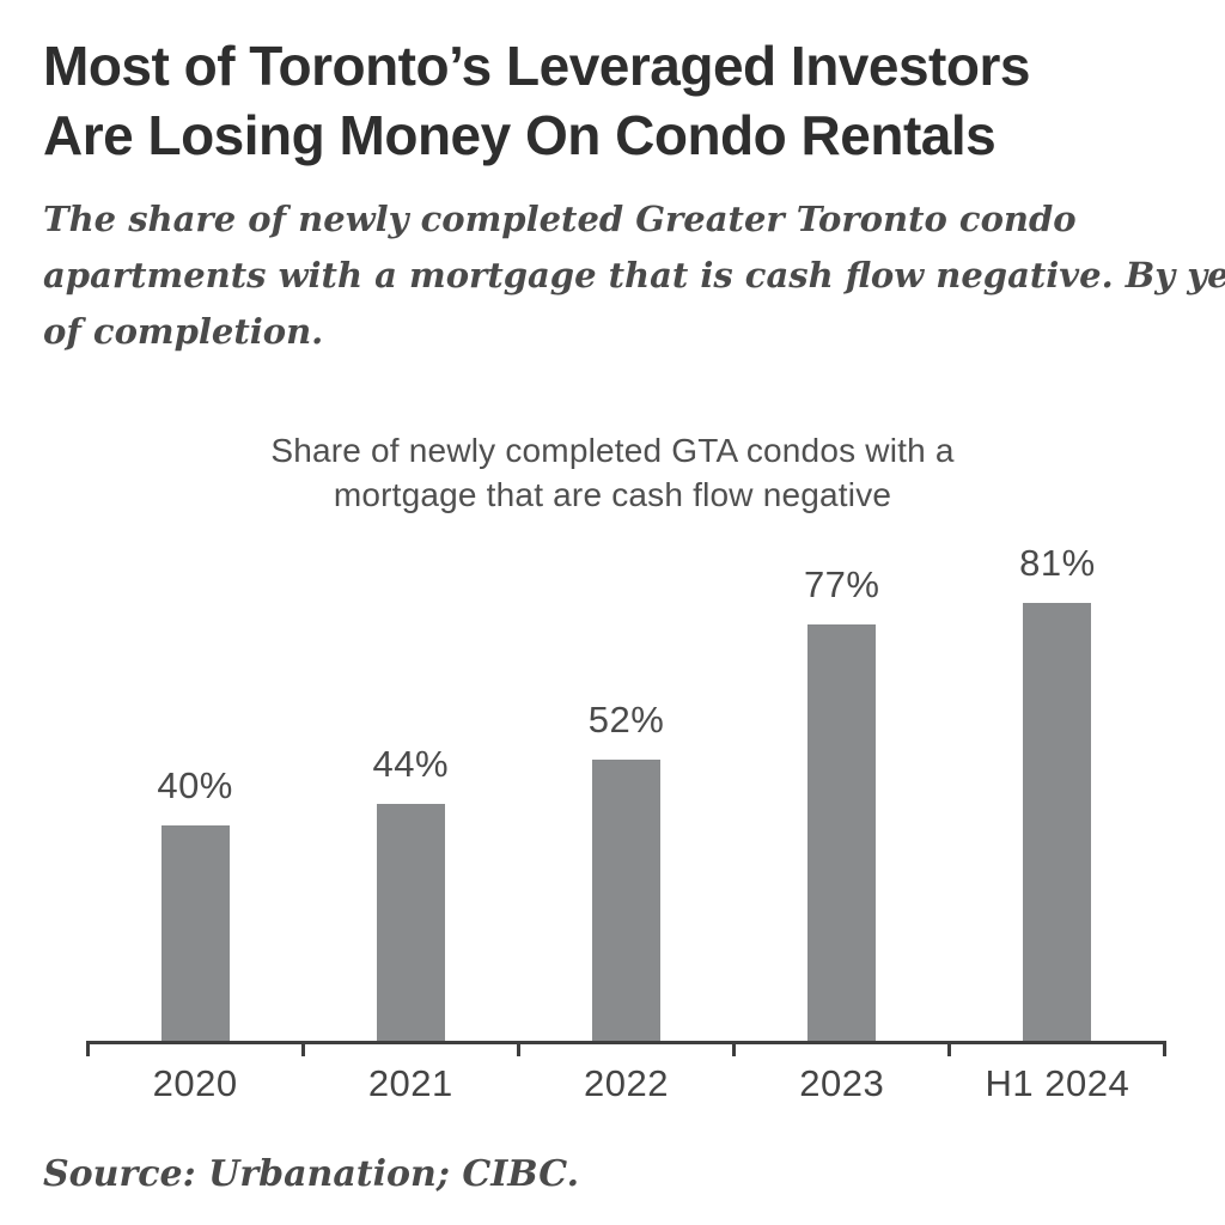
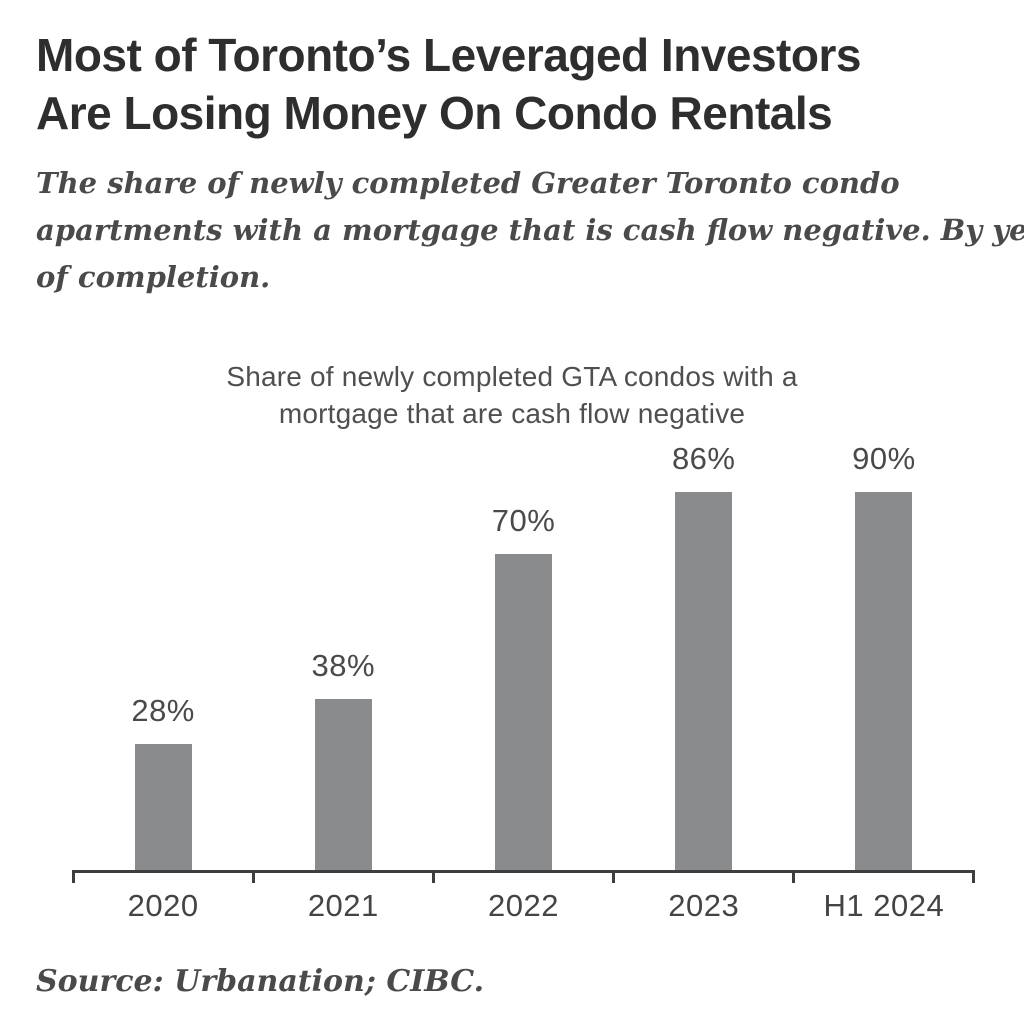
2020: 40% -> 28%
2021: 44% -> 38%
2022: 52% -> 70%
2023: 77% -> 86%
H1 2024: 81% -> 90%
